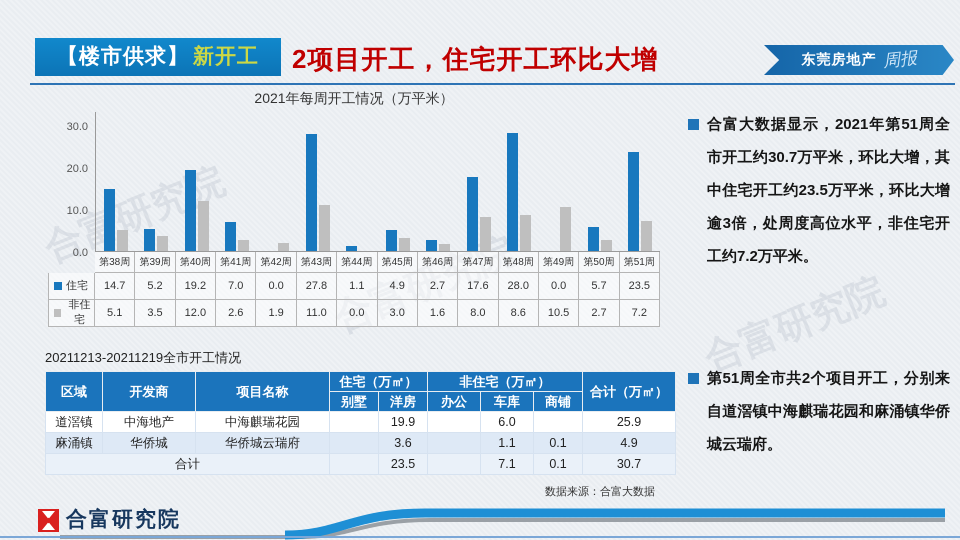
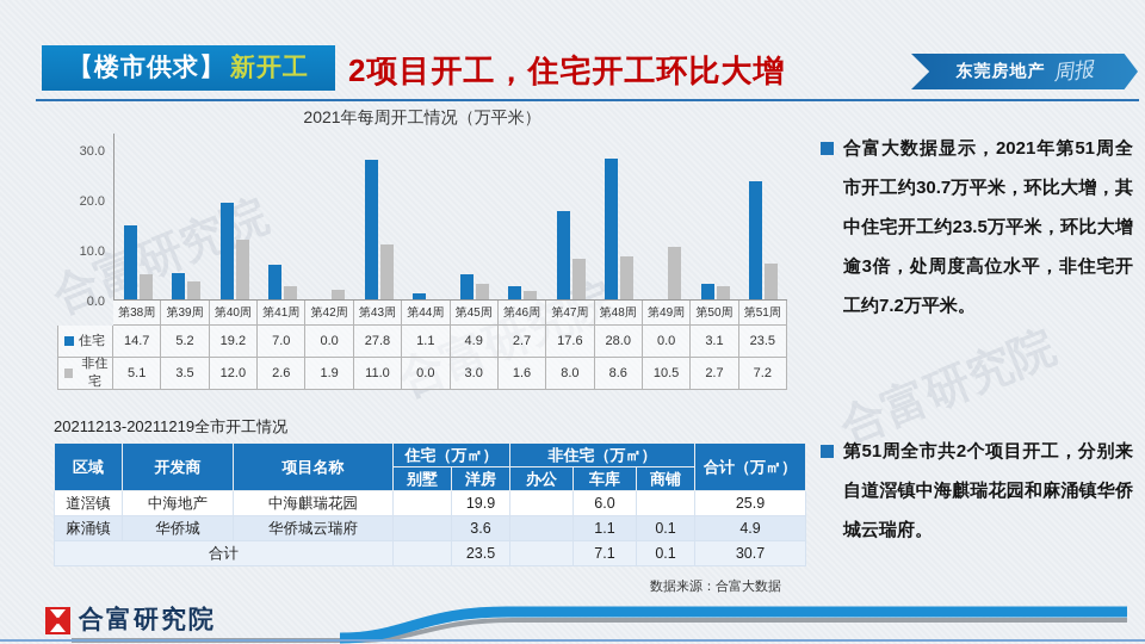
住宅/第50周: 5.7 -> 3.1
